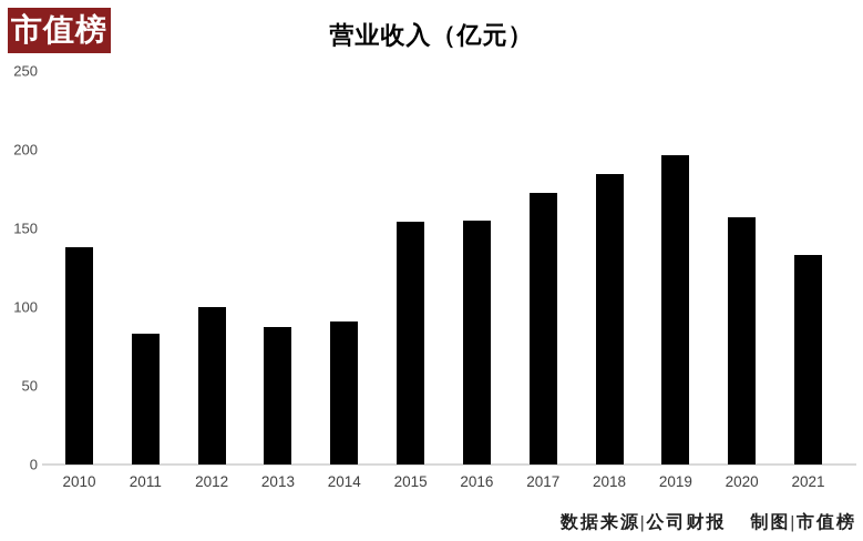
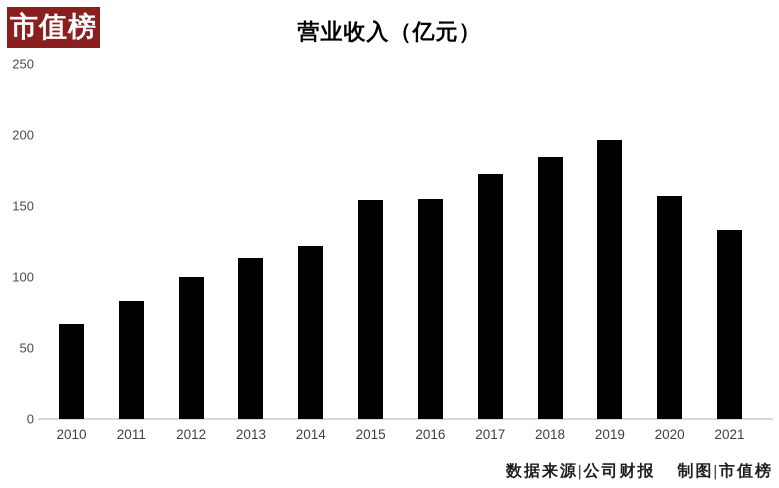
2010: 138 -> 67
2013: 87 -> 113
2014: 91 -> 122
